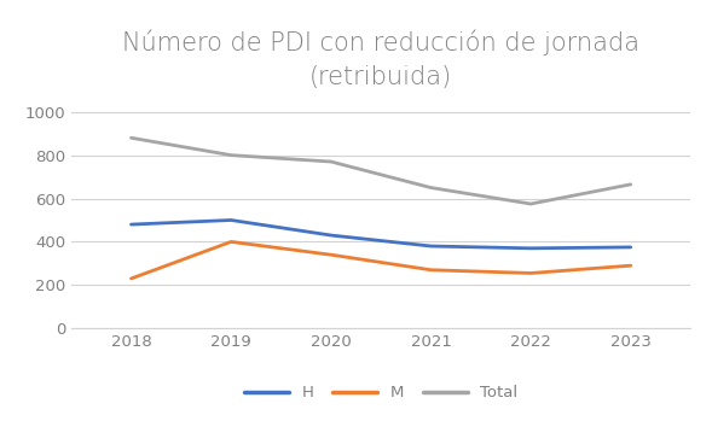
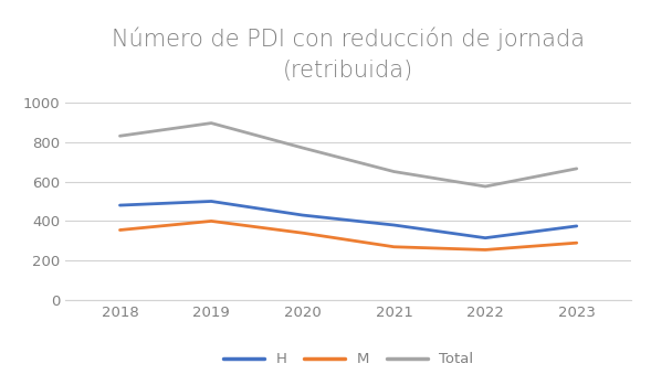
M/2018: 230 -> 360
Total/2018: 880 -> 830
Total/2019: 800 -> 900
H/2022: 370 -> 320
